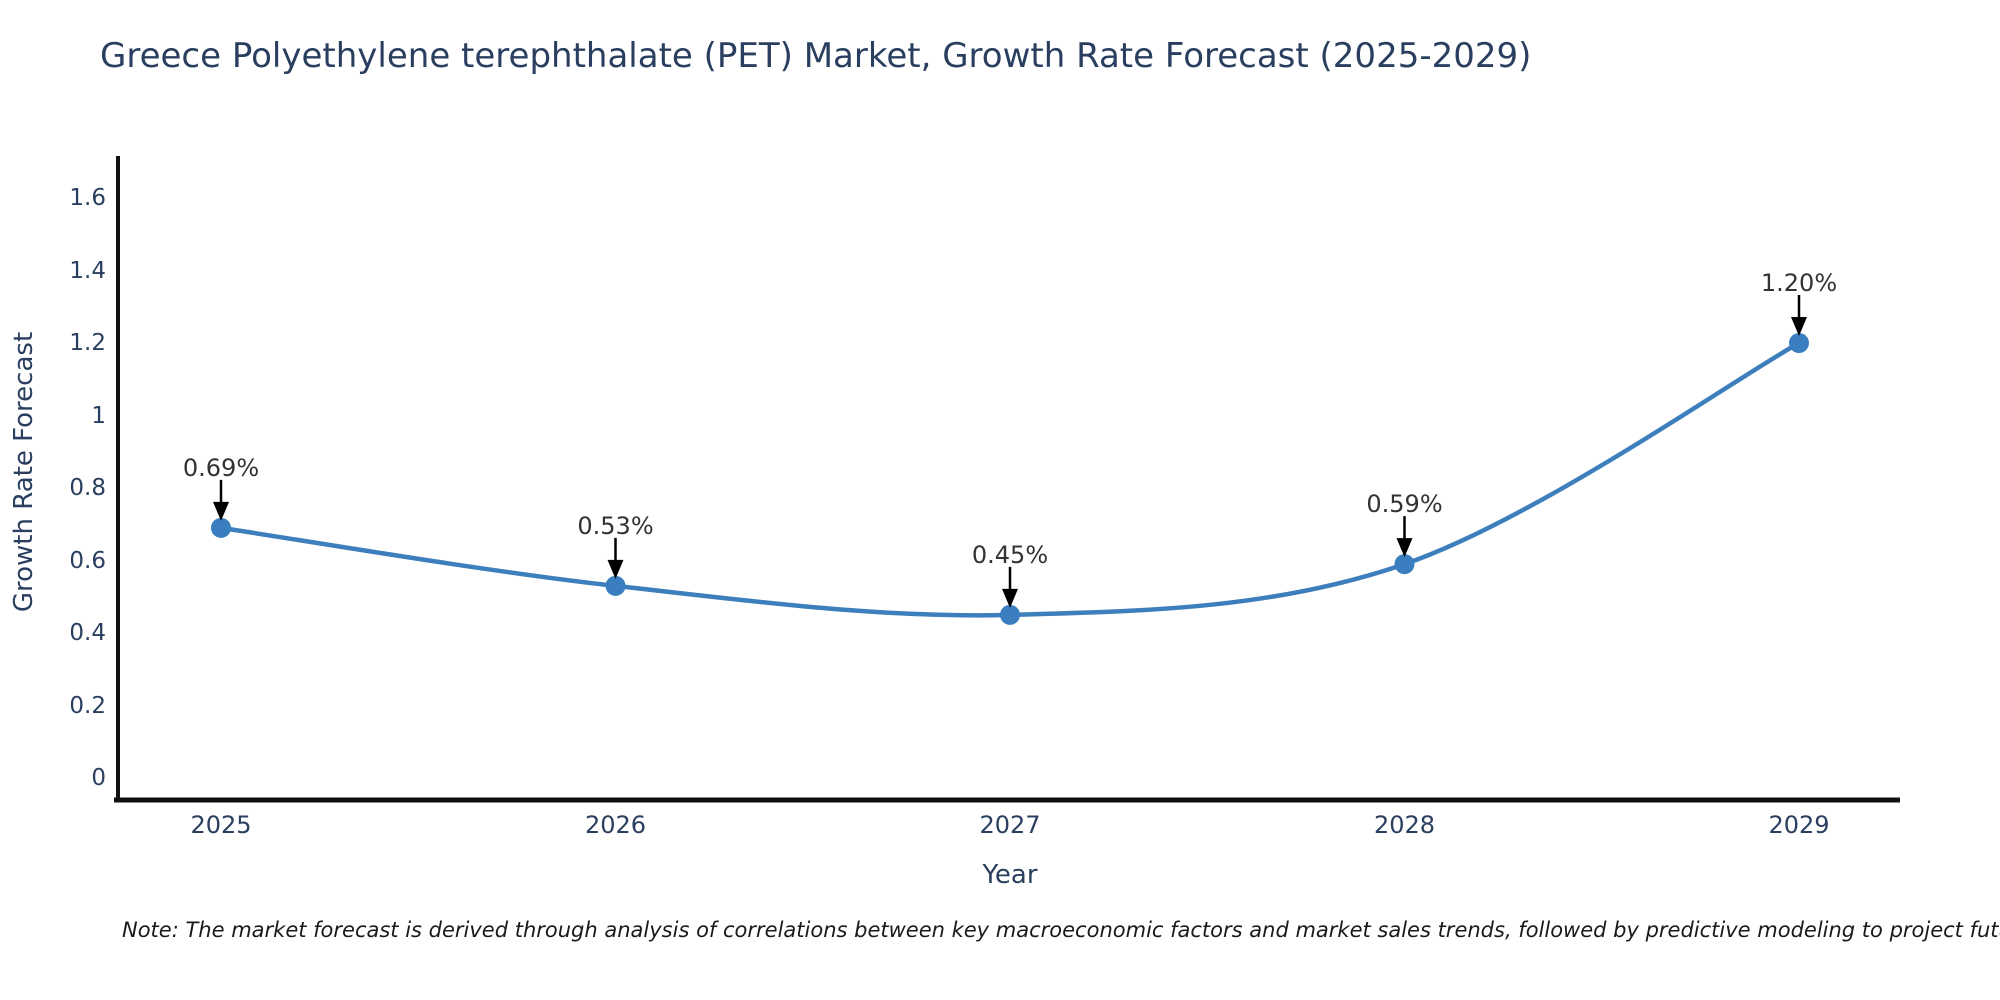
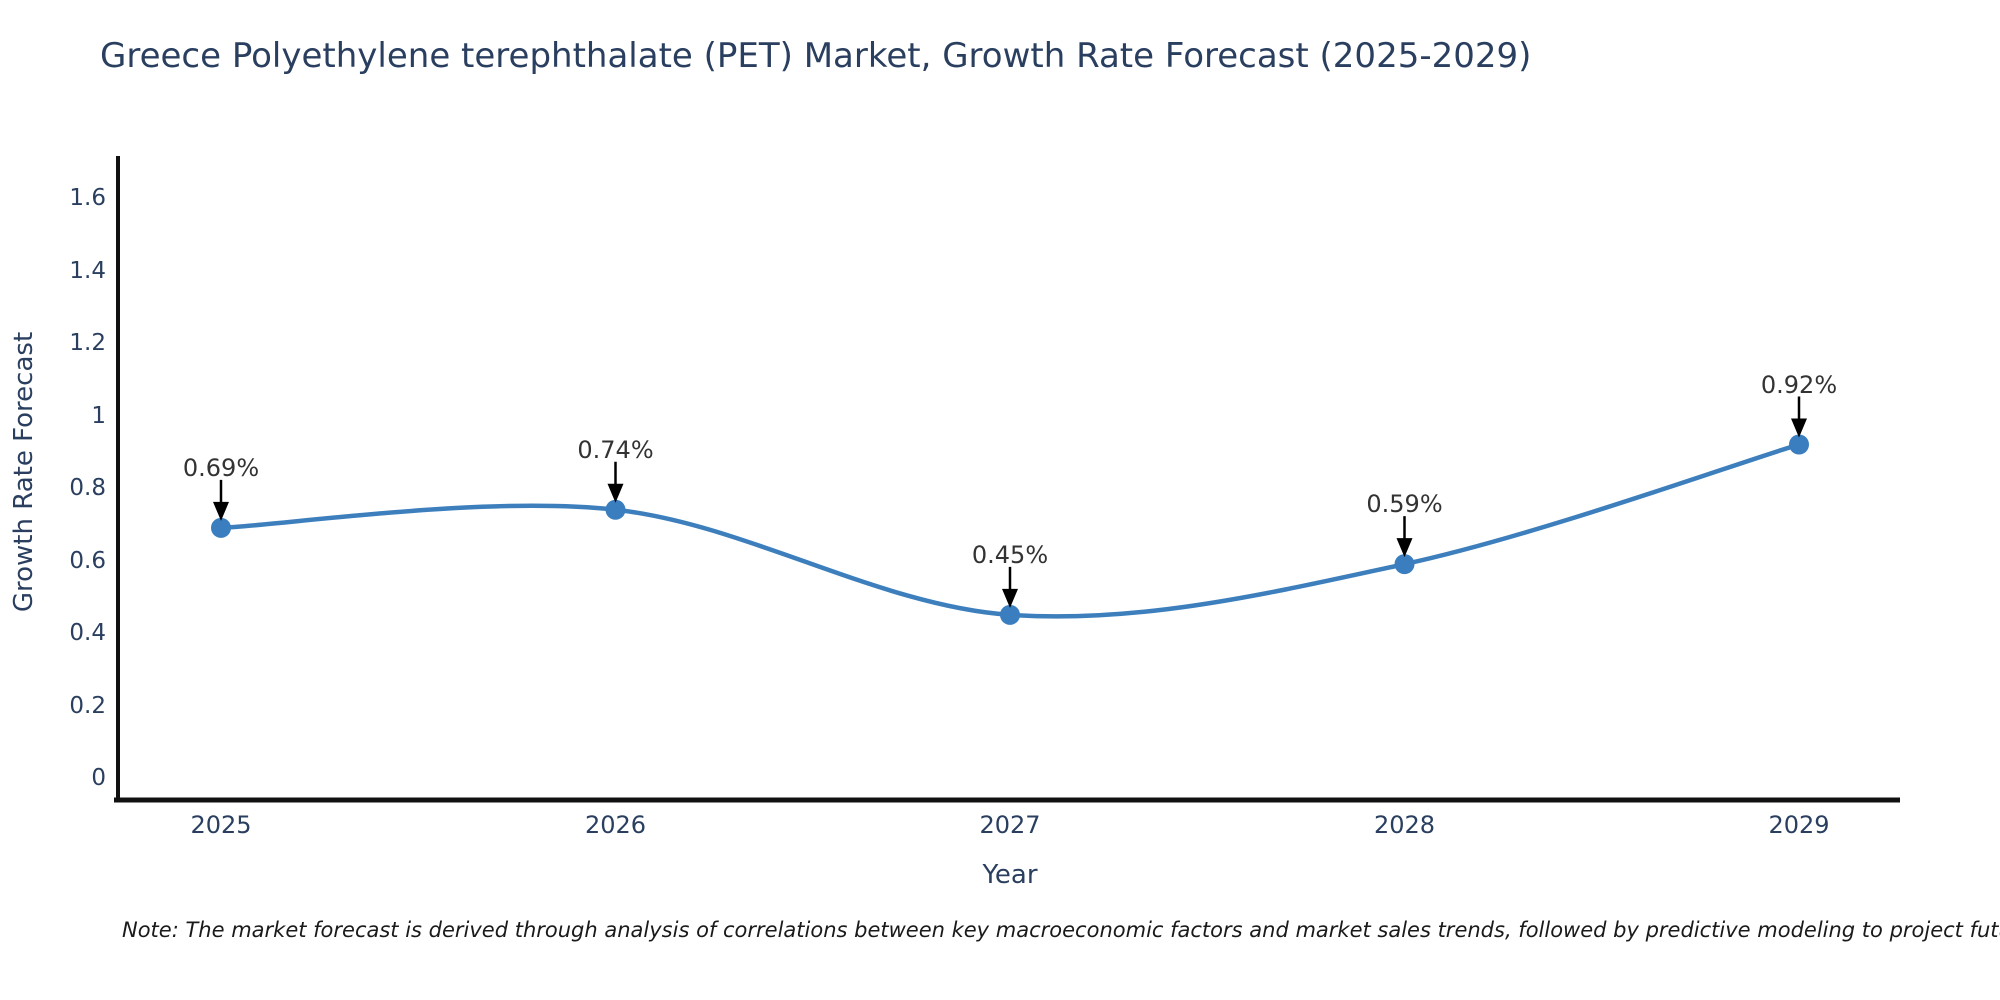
2026: 0.53% -> 0.74%
2029: 1.20% -> 0.92%
